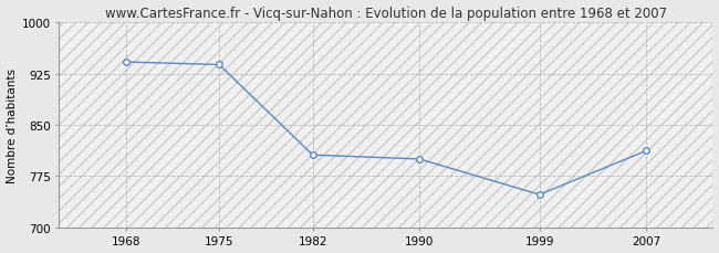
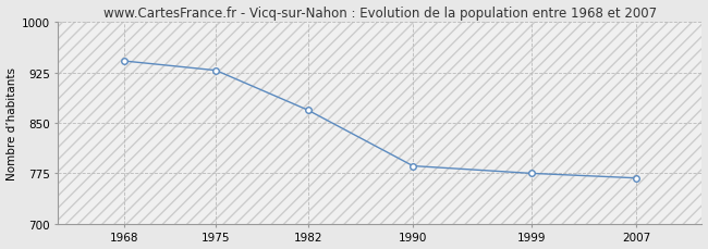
1975: 938 -> 928
1982: 806 -> 869
1990: 800 -> 786
1999: 748 -> 775
2007: 812 -> 768
